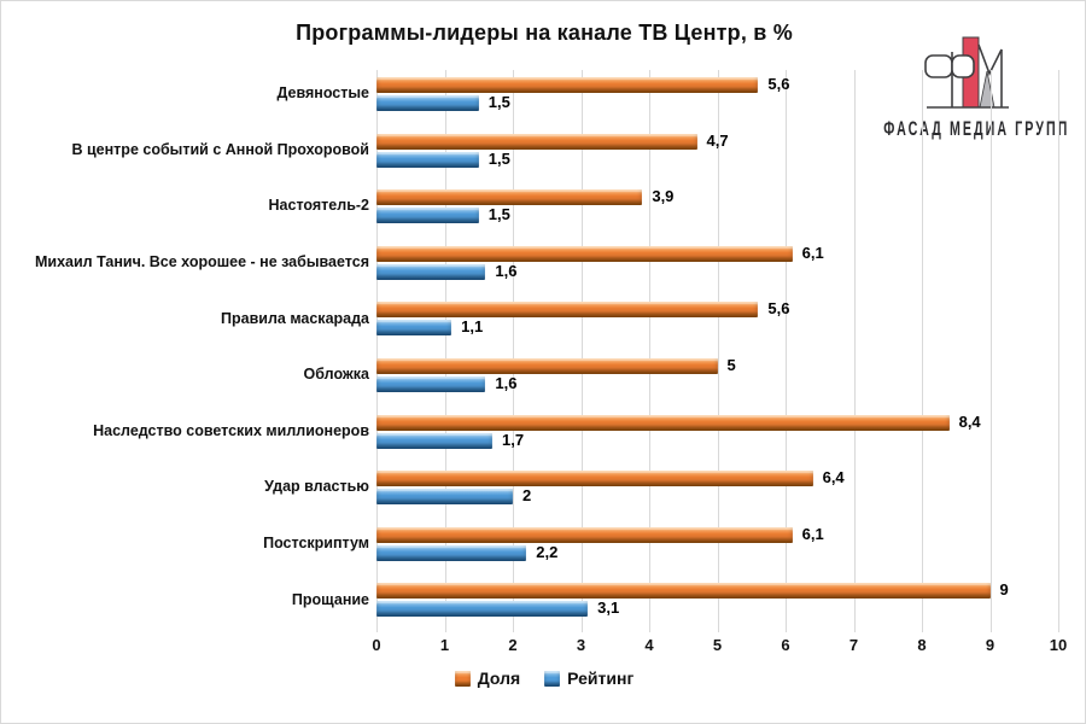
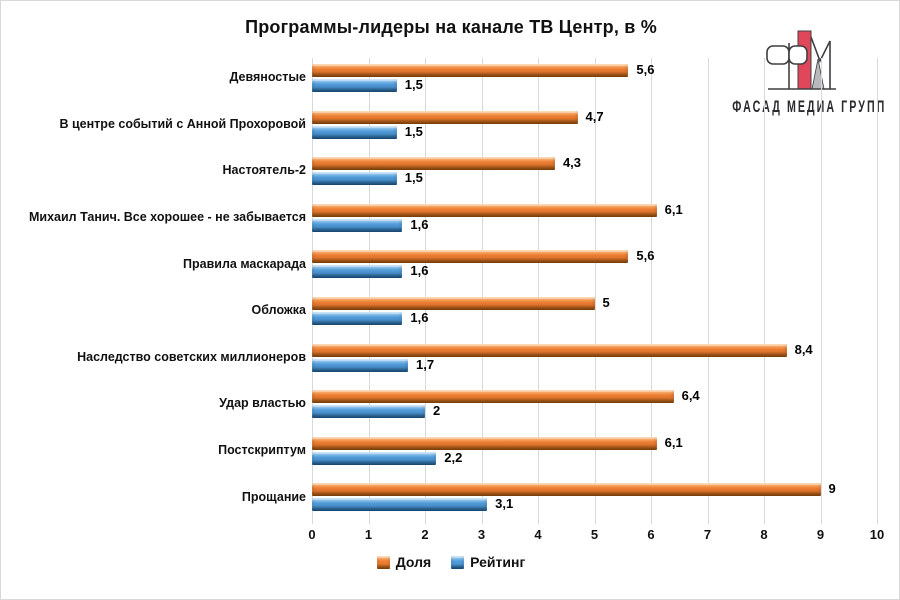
Доля/Настоятель-2: 3,9 -> 4,3
Рейтинг/Правила маскарада: 1,1 -> 1,6
